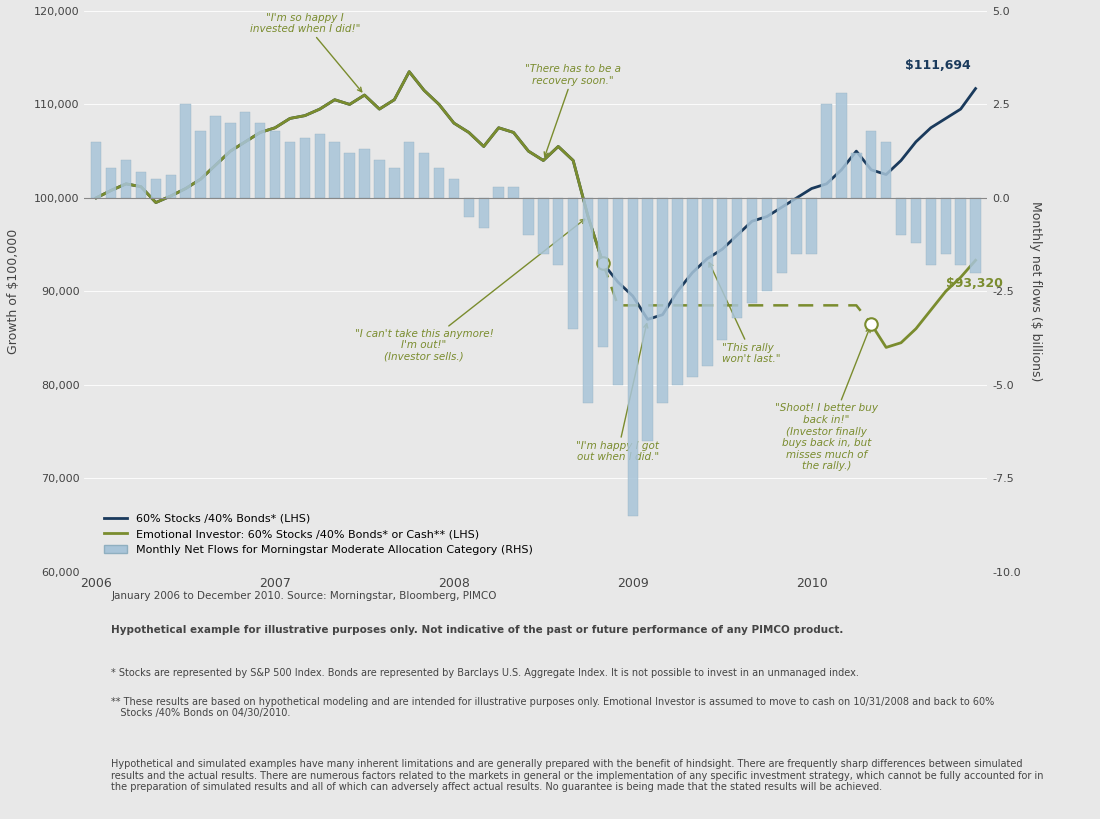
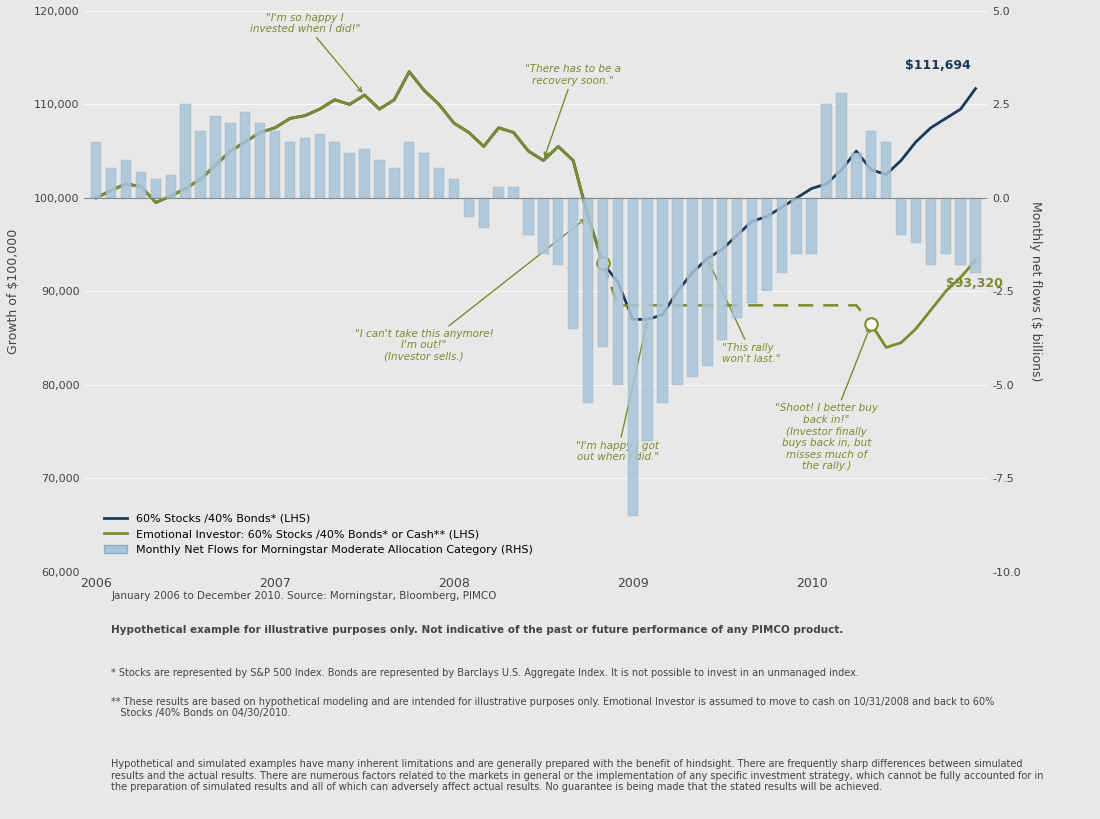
60% Stocks /40% Bonds* (LHS)/2009: 89,500 -> 87,000
